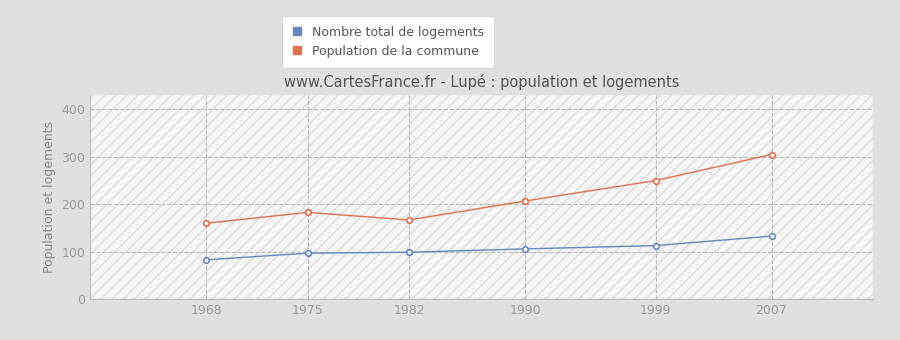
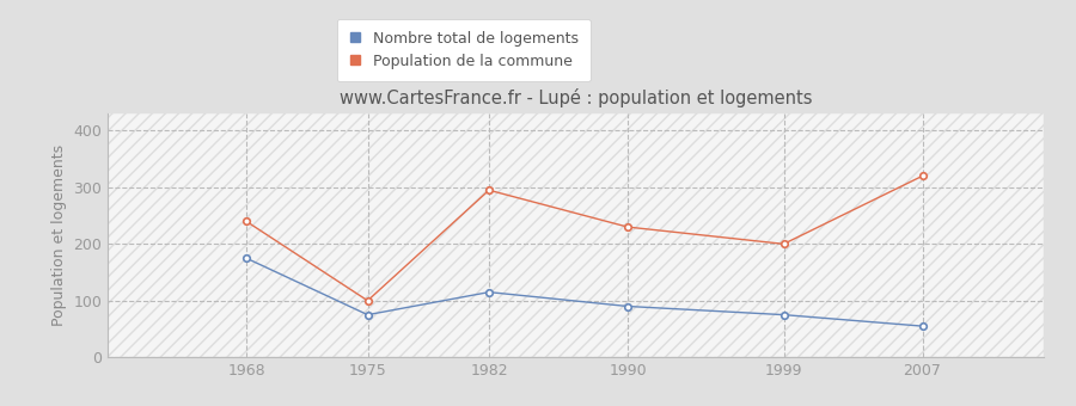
Nombre total de logements/1968: 83 -> 175
Population de la commune/1968: 160 -> 240
Nombre total de logements/1975: 97 -> 75
Population de la commune/1975: 183 -> 100
Nombre total de logements/1982: 99 -> 115
Population de la commune/1982: 167 -> 295
Nombre total de logements/1990: 106 -> 90
Population de la commune/1990: 207 -> 230
Nombre total de logements/1999: 113 -> 75
Population de la commune/1999: 250 -> 200
Nombre total de logements/2007: 133 -> 55
Population de la commune/2007: 305 -> 320
